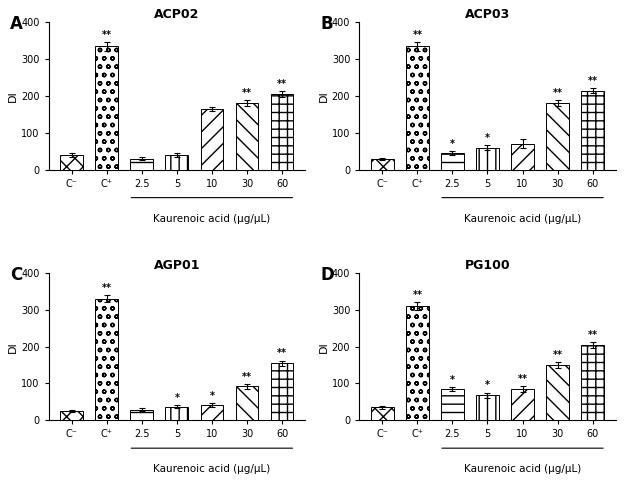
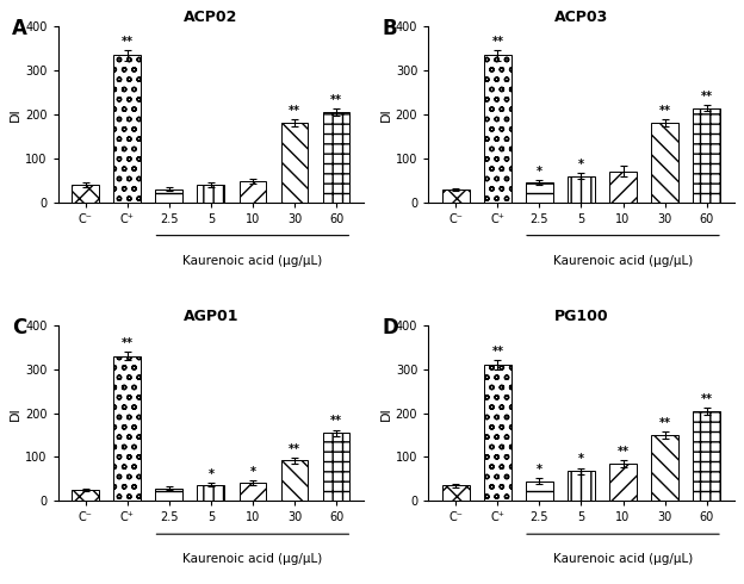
ACP02/10: 165 -> 48
PG100/2.5: 85 -> 45
